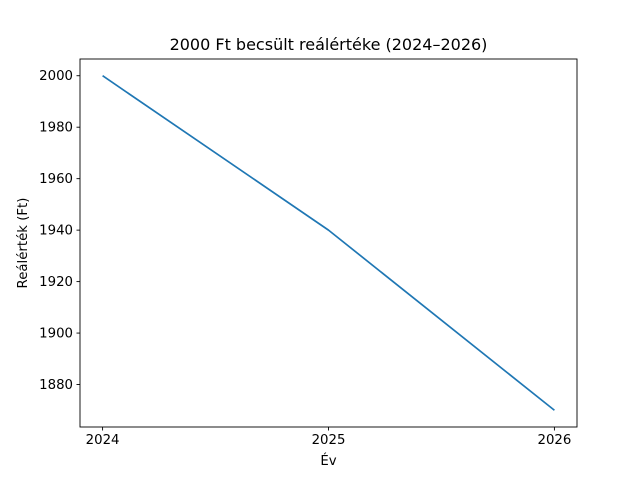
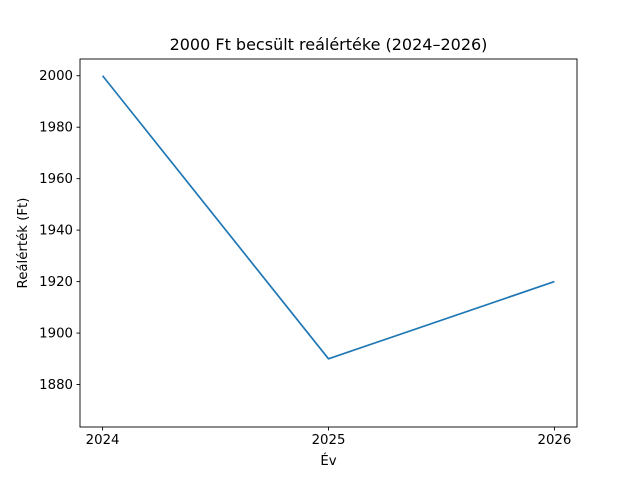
2025: 1940 -> 1890
2026: 1870 -> 1920
